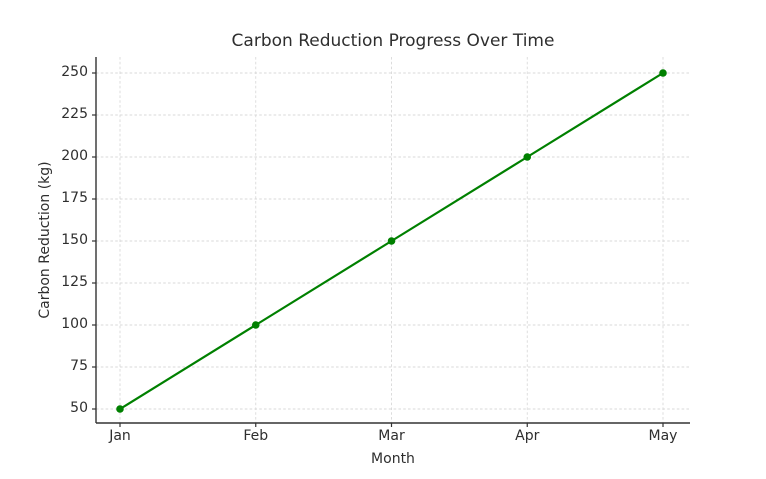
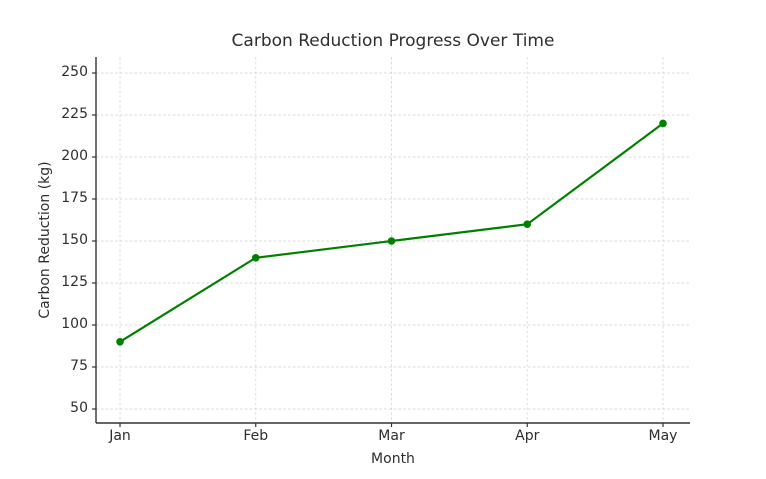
Jan: 50 -> 90
Feb: 100 -> 140
Apr: 200 -> 160
May: 250 -> 220
